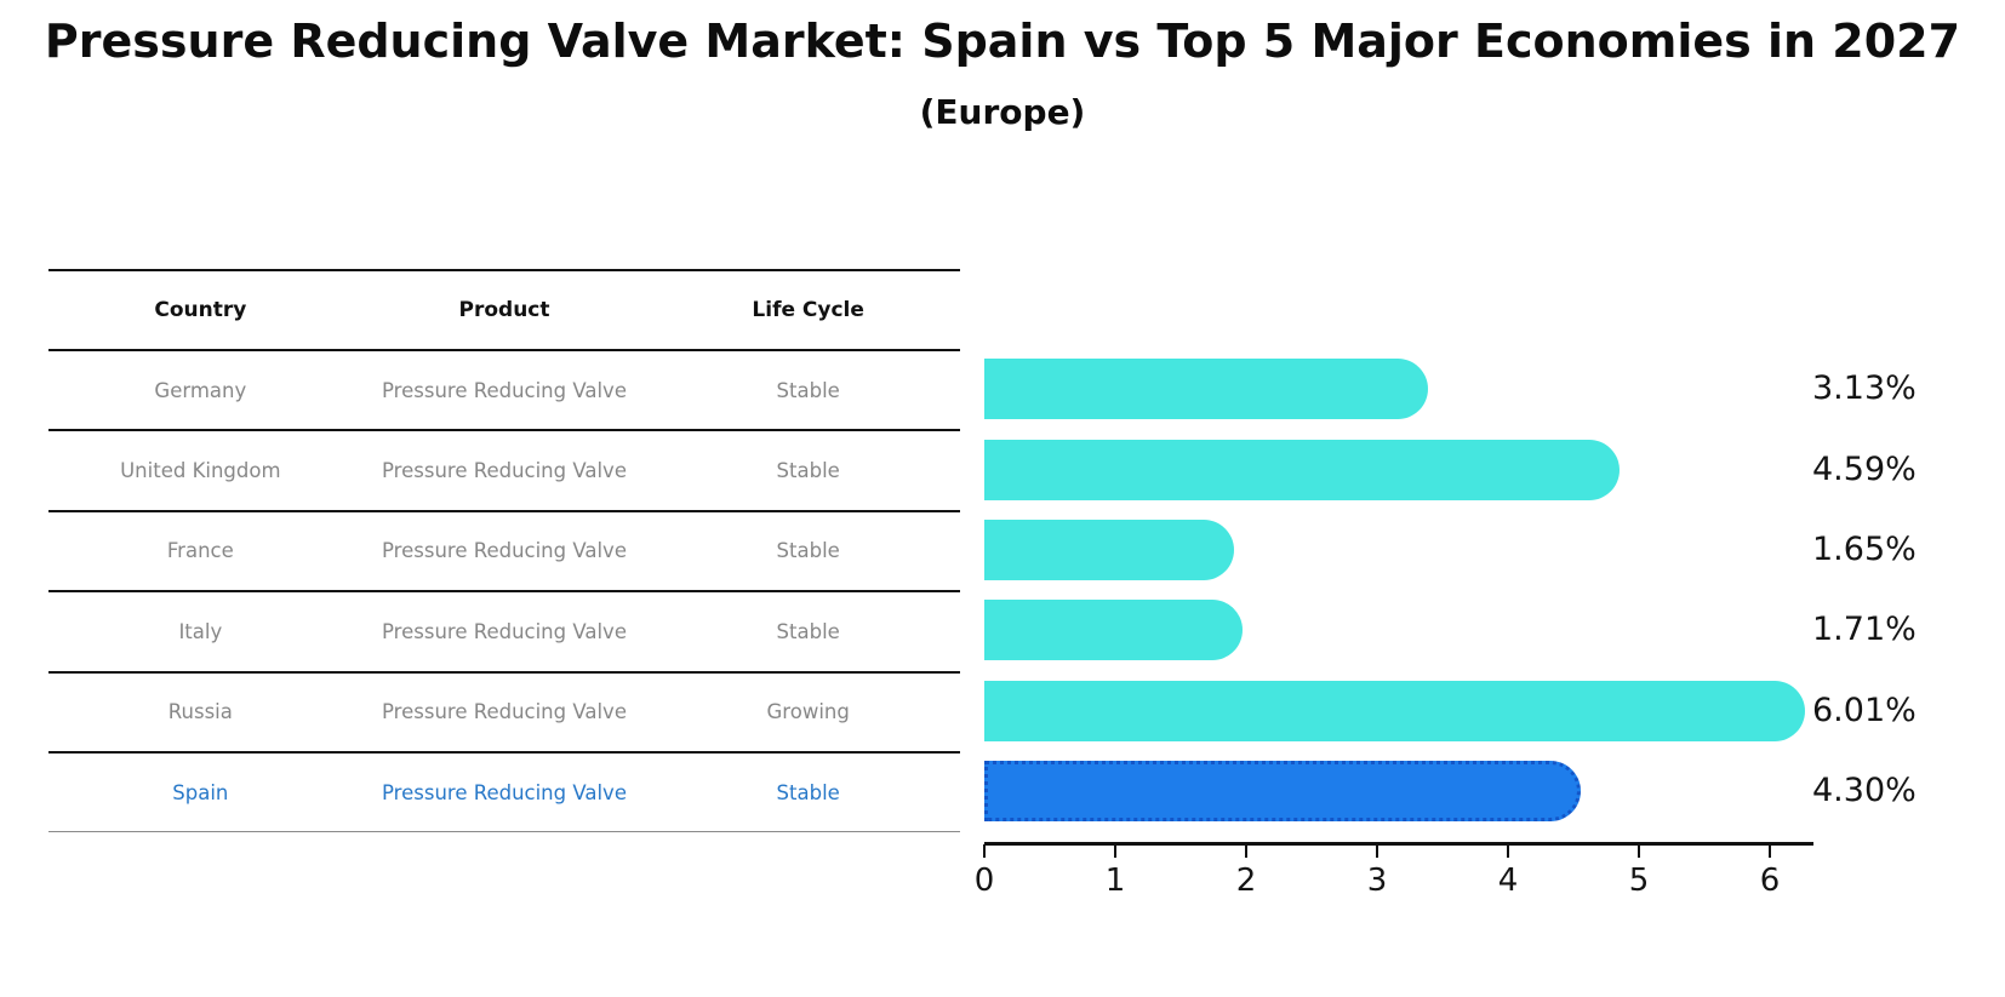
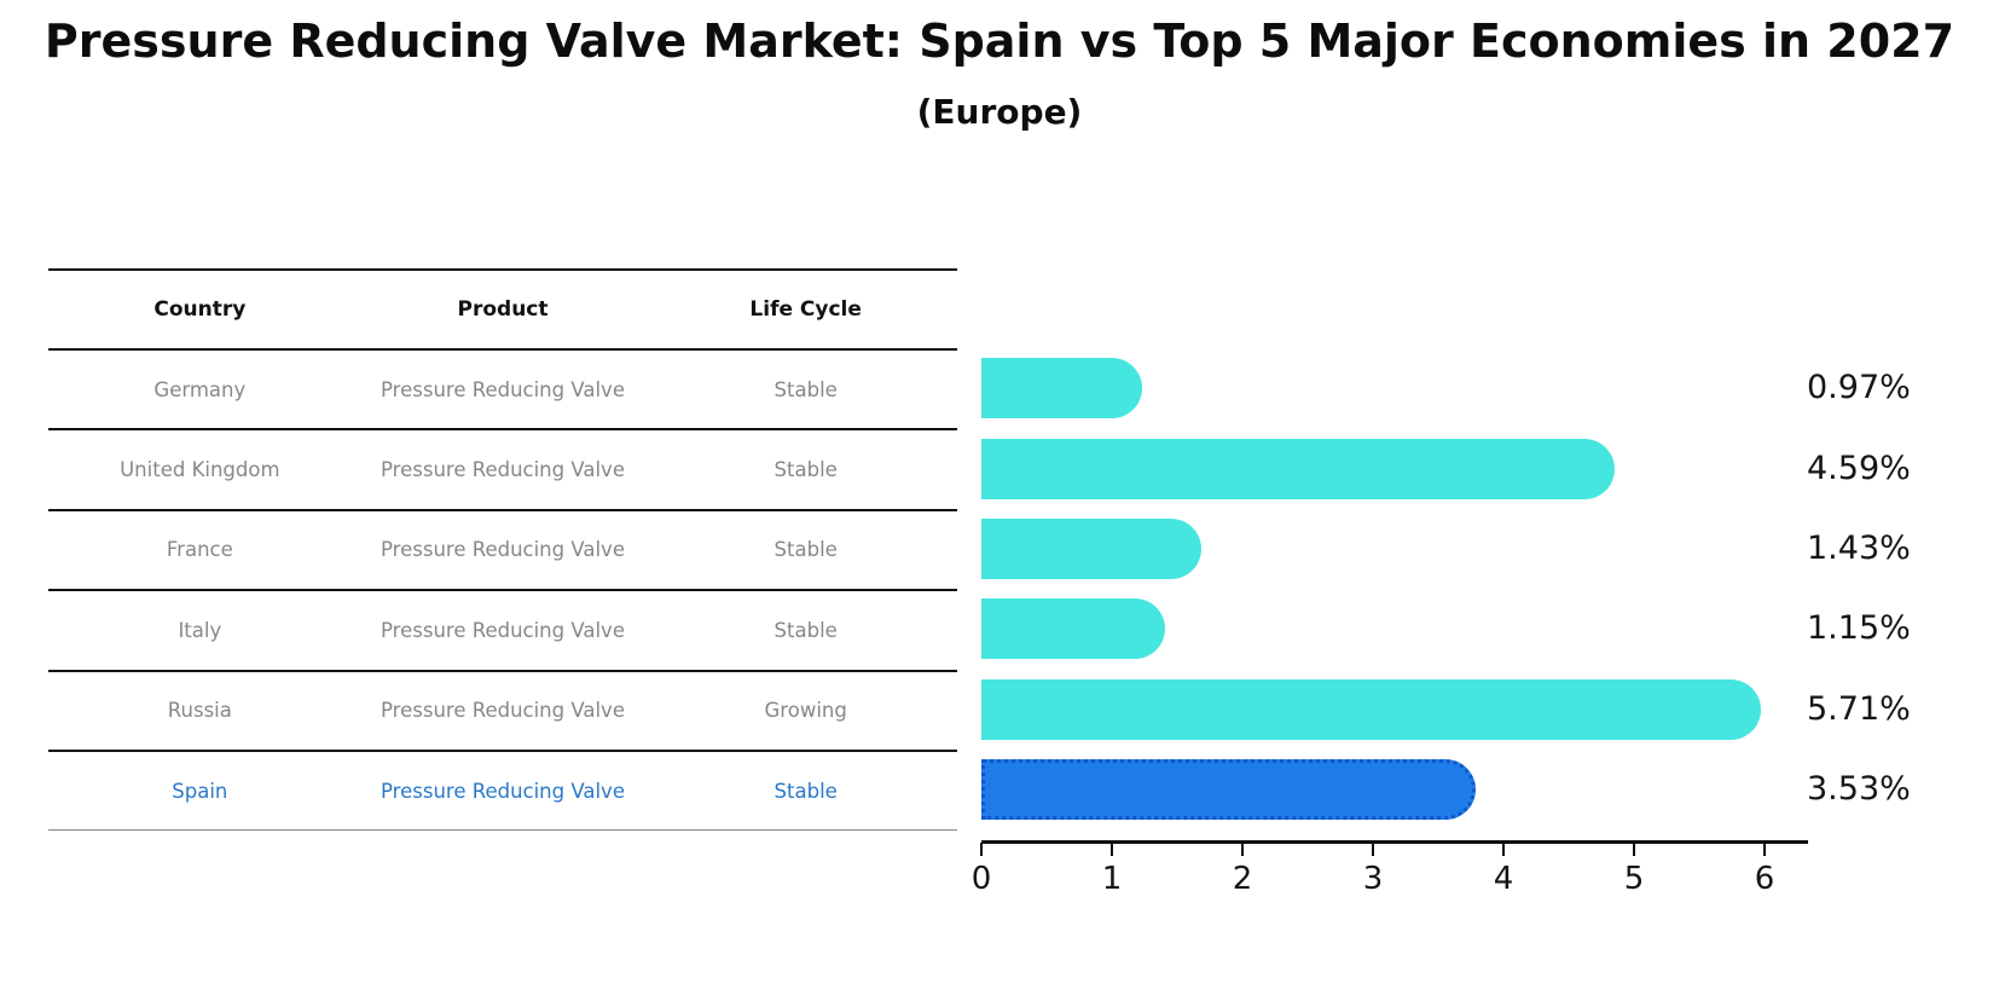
Germany: 3.13% -> 0.97%
France: 1.65% -> 1.43%
Italy: 1.71% -> 1.15%
Russia: 6.01% -> 5.71%
Spain: 4.30% -> 3.53%
